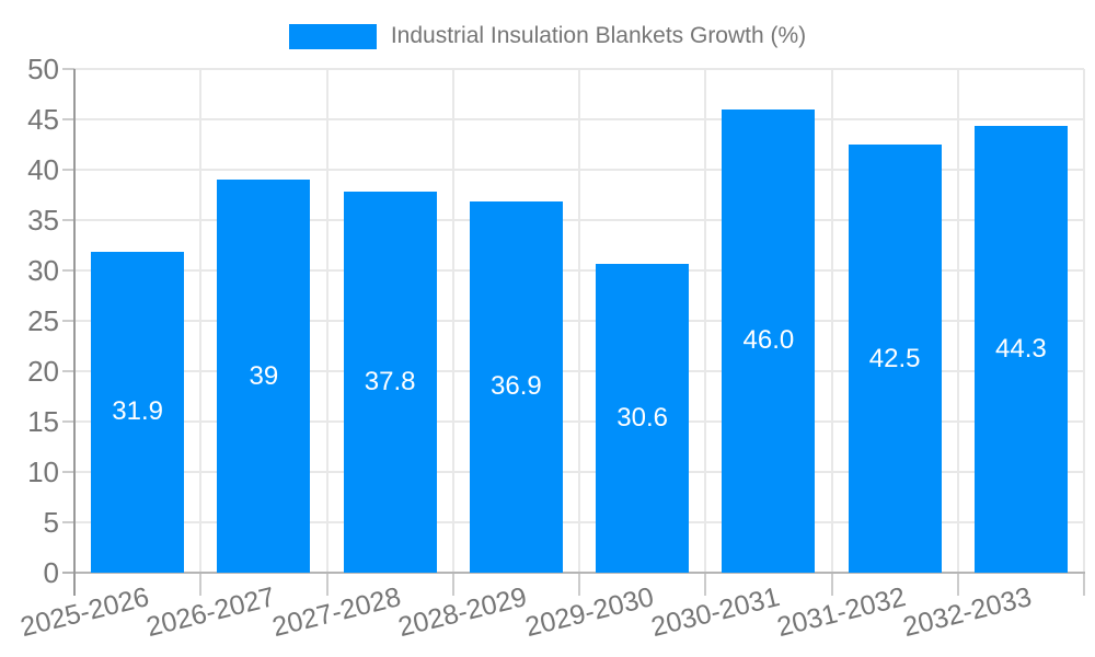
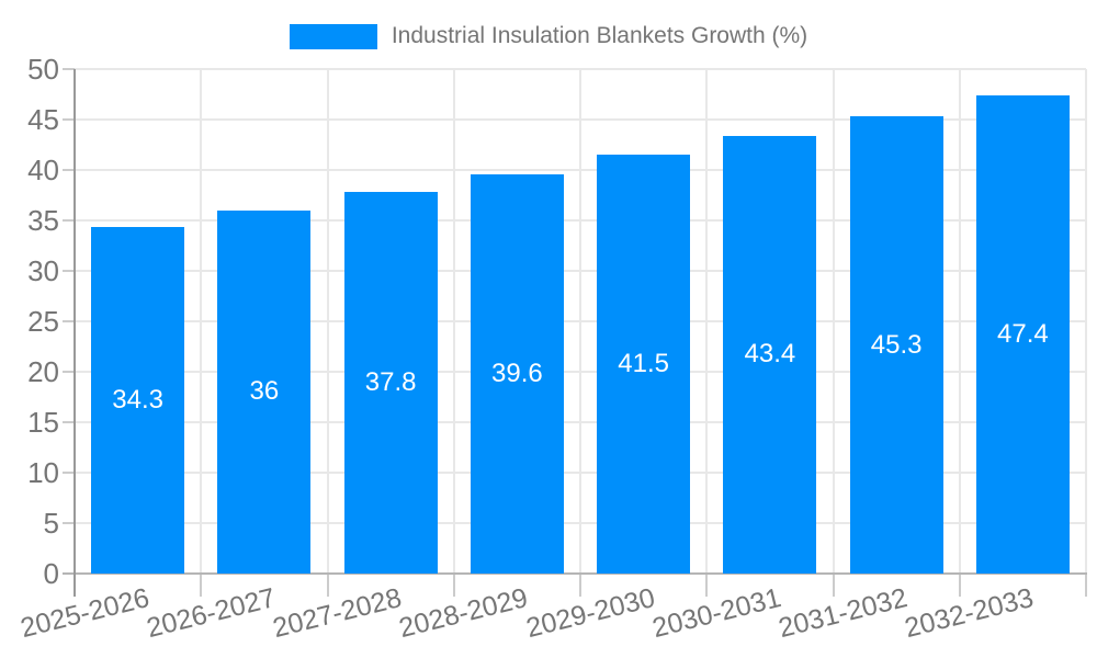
2025-2026: 31.9 -> 34.3
2026-2027: 39 -> 36
2028-2029: 36.9 -> 39.6
2029-2030: 30.6 -> 41.5
2030-2031: 46.0 -> 43.4
2031-2032: 42.5 -> 45.3
2032-2033: 44.3 -> 47.4
